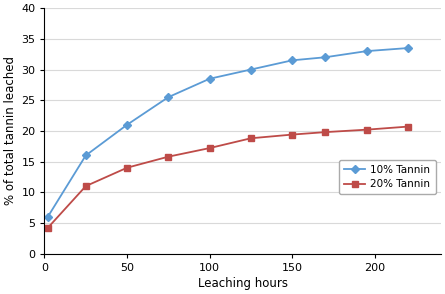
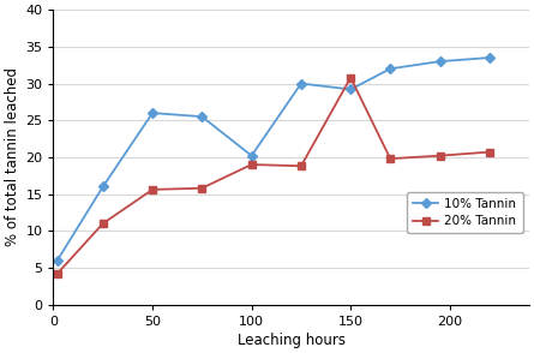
10% Tannin/50: 21.0 -> 26.0
20% Tannin/50: 14.0 -> 15.6
10% Tannin/100: 28.5 -> 20.2
20% Tannin/100: 17.2 -> 19.0
10% Tannin/150: 31.5 -> 29.2
20% Tannin/150: 19.4 -> 30.8
